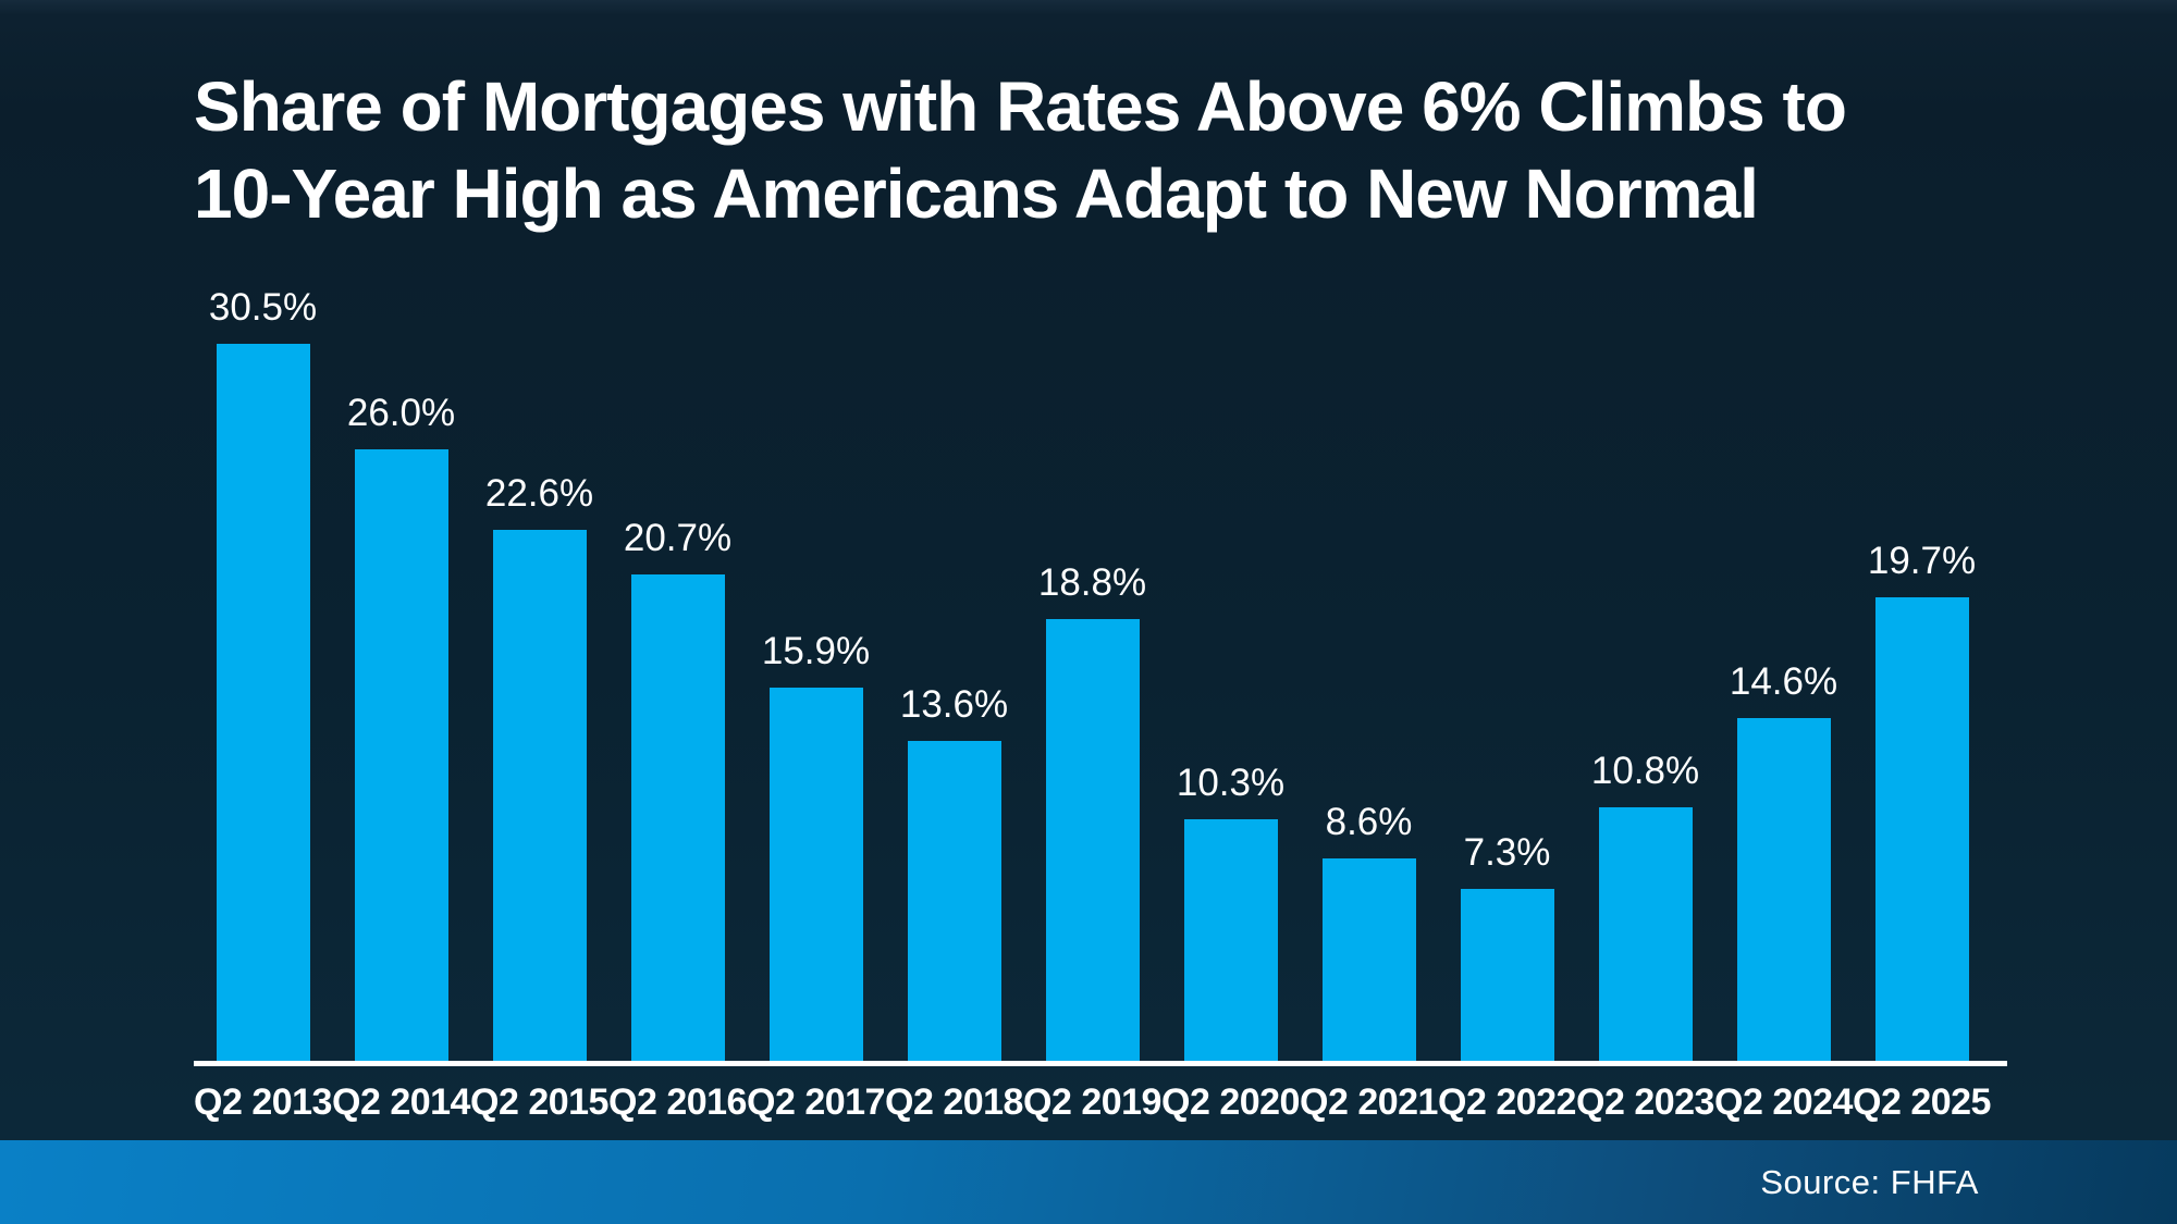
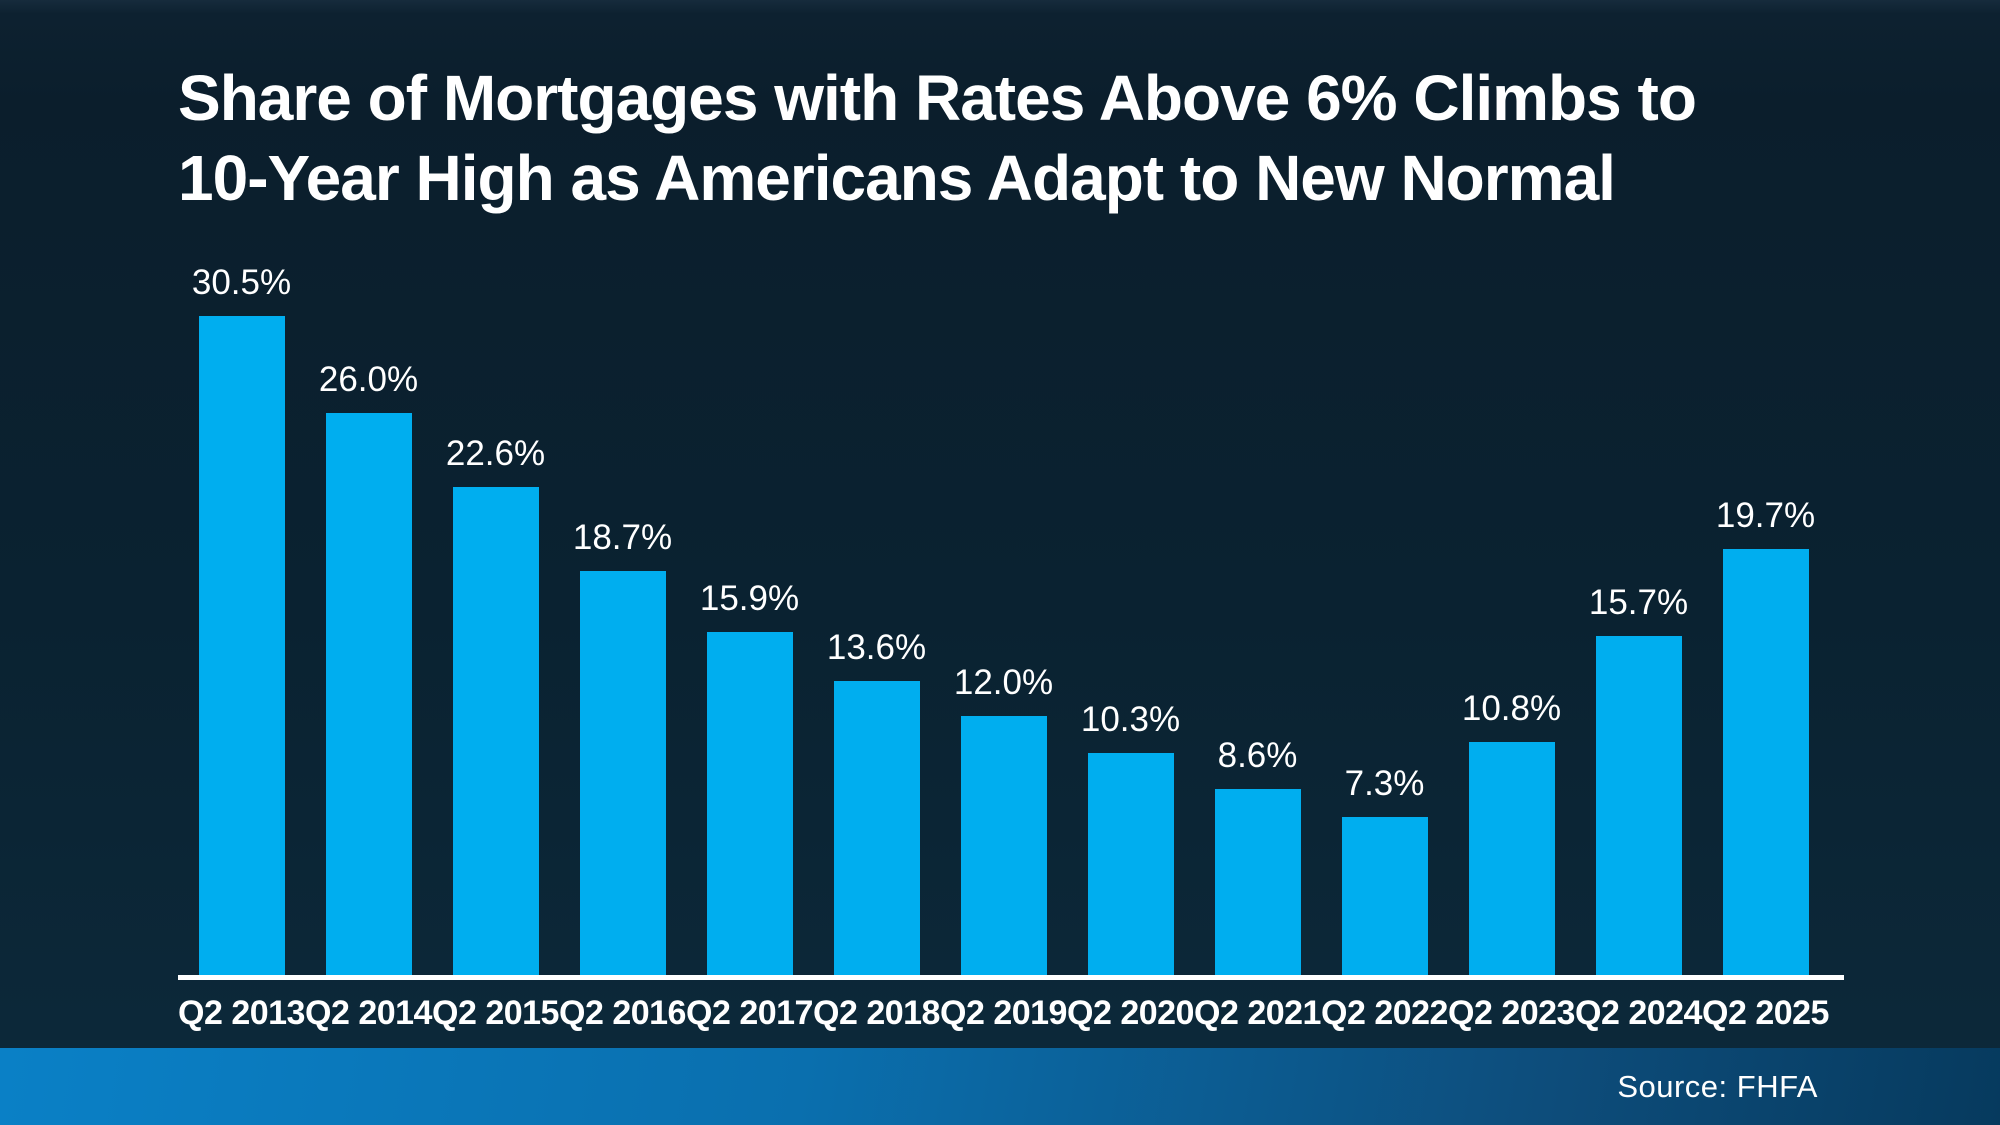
Q2 2016: 20.7% -> 18.7%
Q2 2019: 18.8% -> 12.0%
Q2 2024: 14.6% -> 15.7%
